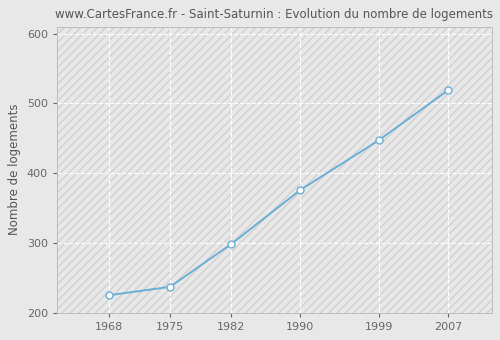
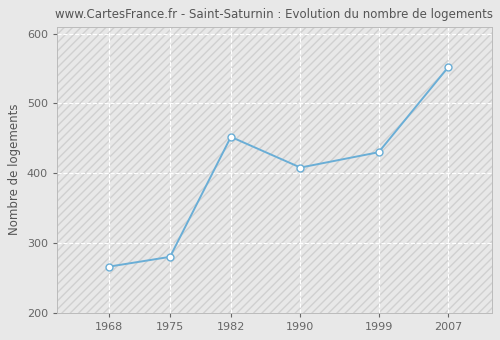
1968: 225 -> 266
1975: 237 -> 280
1982: 298 -> 452
1990: 376 -> 408
1999: 447 -> 430
2007: 519 -> 552
